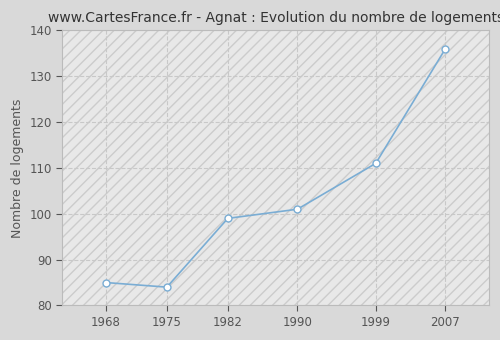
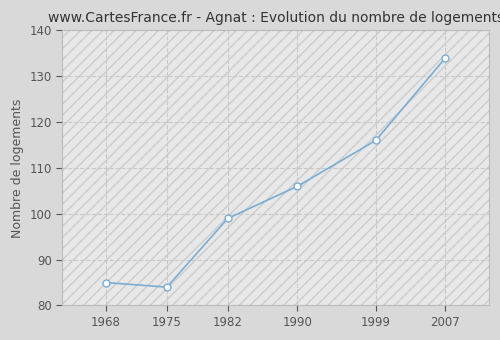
1990: 101 -> 106
1999: 111 -> 116
2007: 136 -> 134
